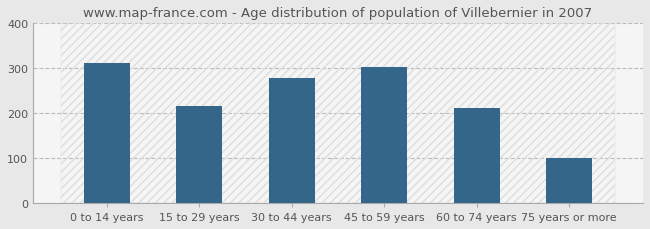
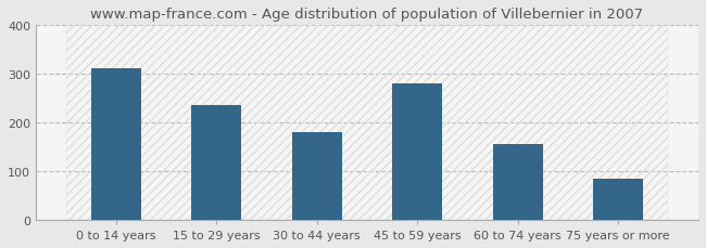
15 to 29 years: 216 -> 235
30 to 44 years: 278 -> 180
45 to 59 years: 301 -> 280
60 to 74 years: 212 -> 155
75 years or more: 99 -> 85
